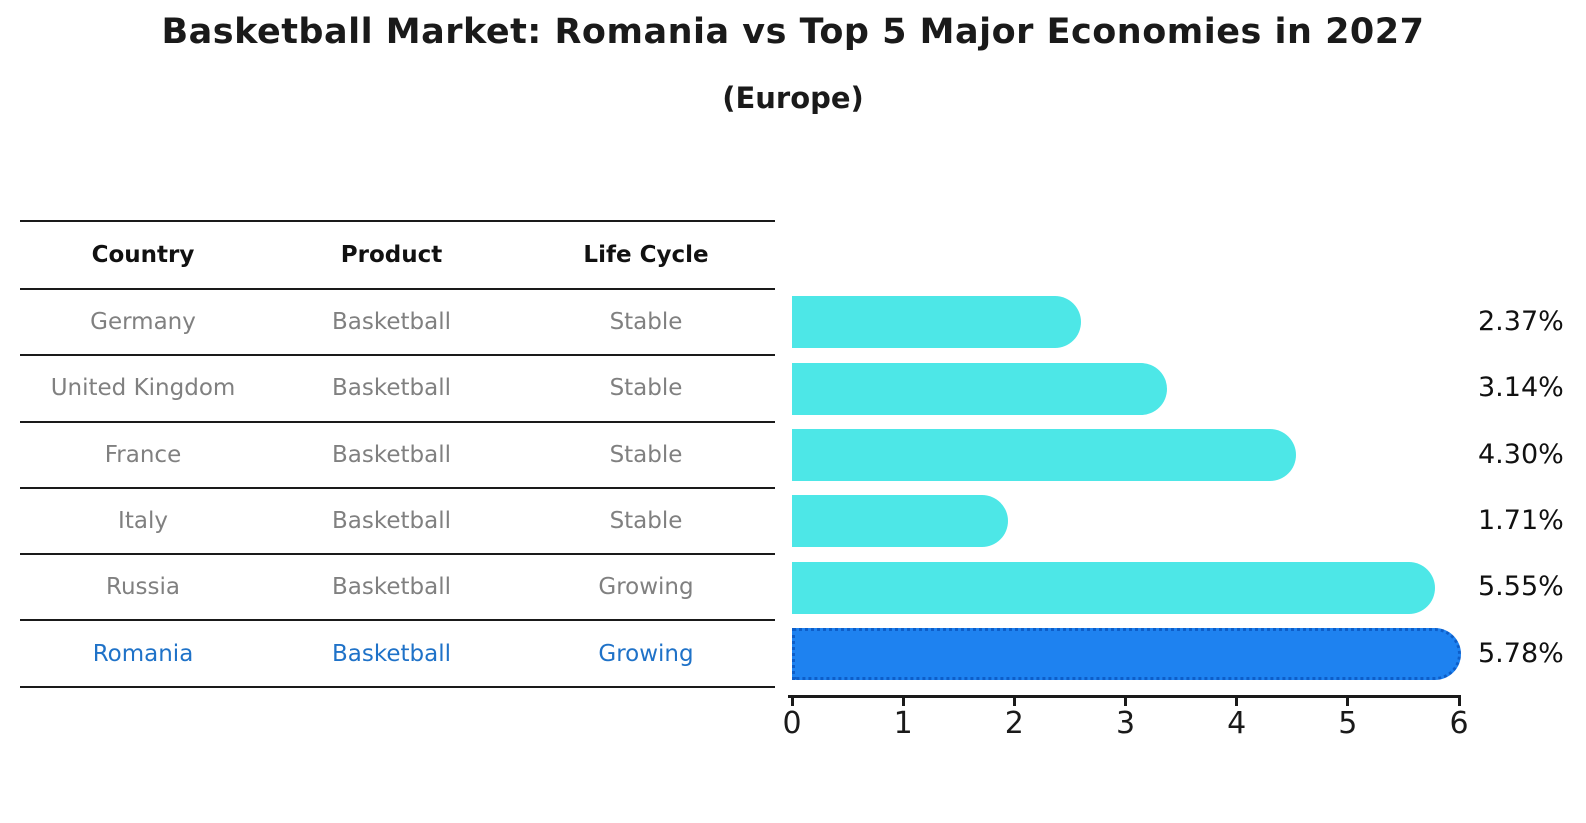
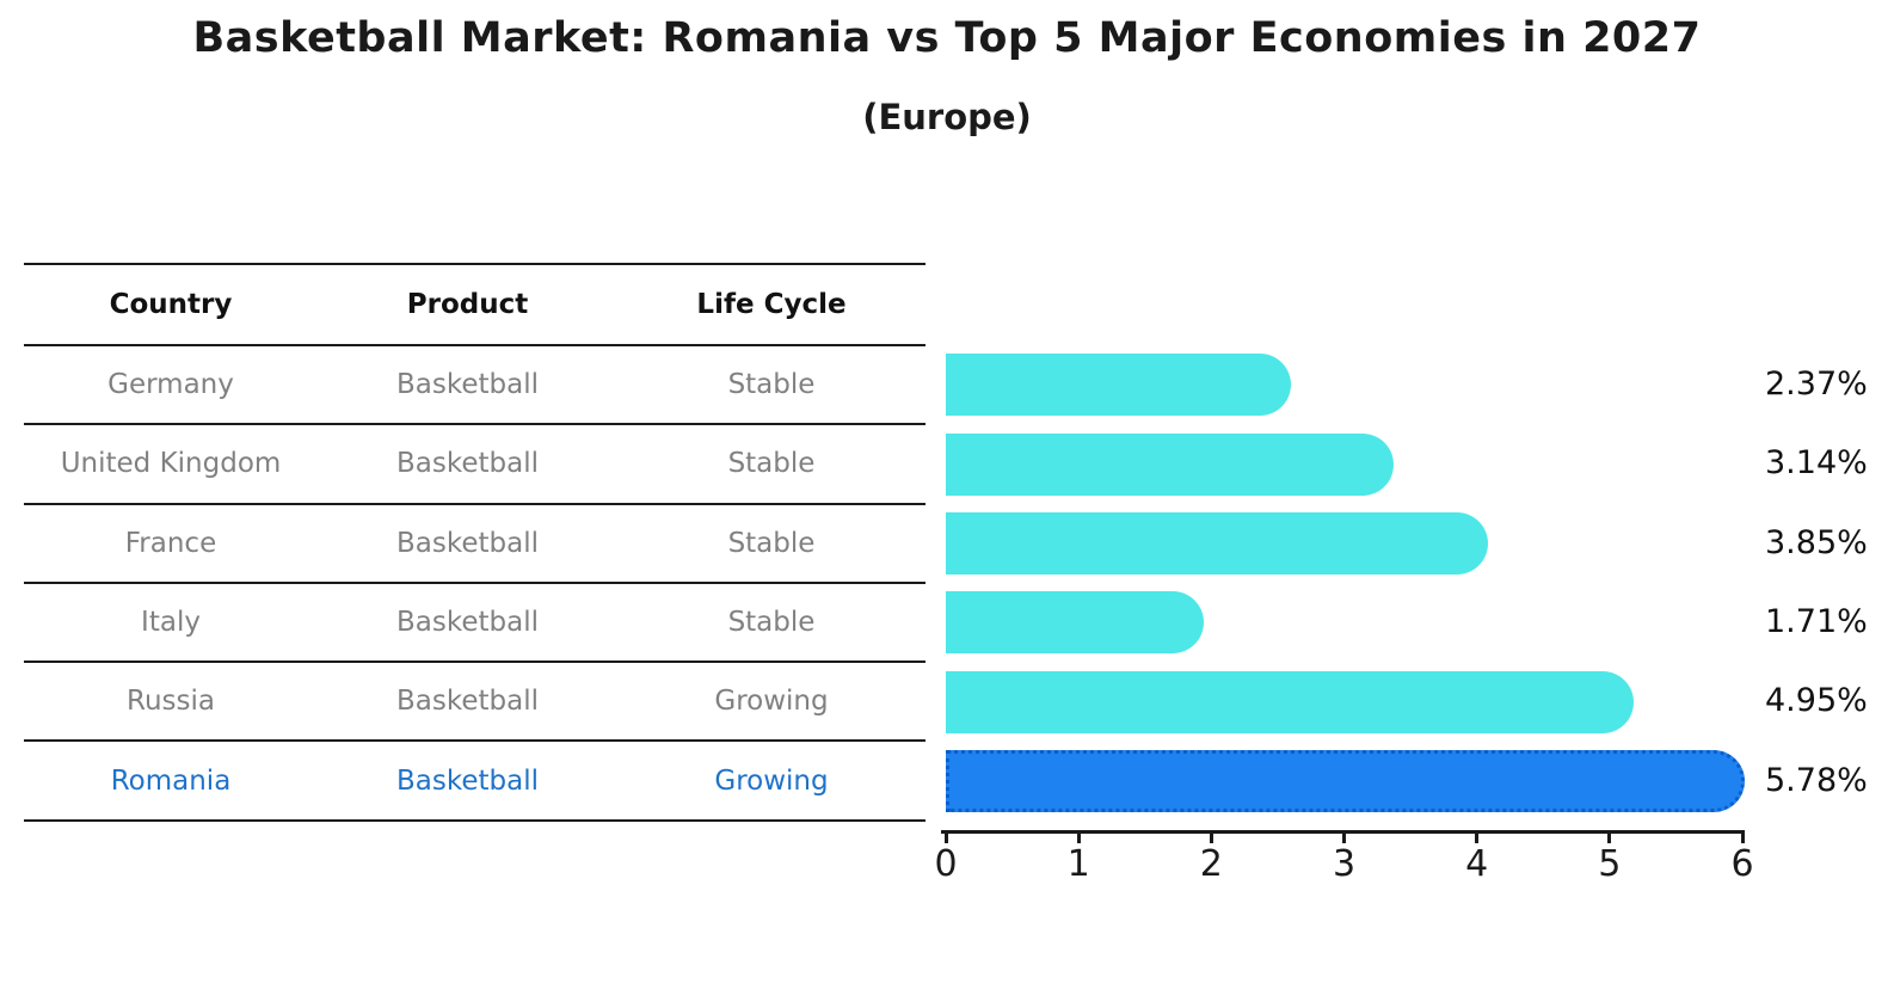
France: 4.30% -> 3.85%
Russia: 5.55% -> 4.95%
